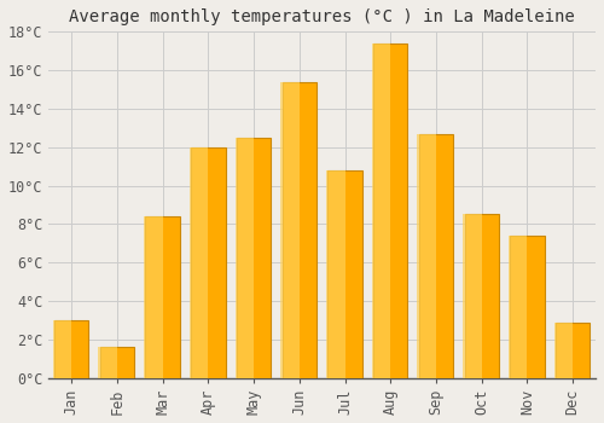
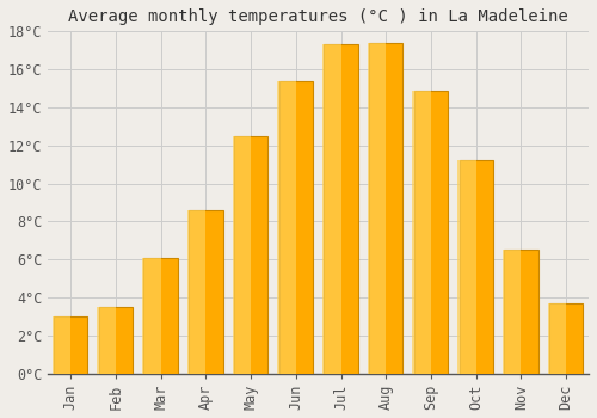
Feb: 1.6°C -> 3.5°C
Mar: 8.4°C -> 6.1°C
Apr: 12.0°C -> 8.6°C
Jul: 10.8°C -> 17.3°C
Sep: 12.7°C -> 14.9°C
Oct: 8.5°C -> 11.2°C
Nov: 7.4°C -> 6.5°C
Dec: 2.9°C -> 3.7°C
